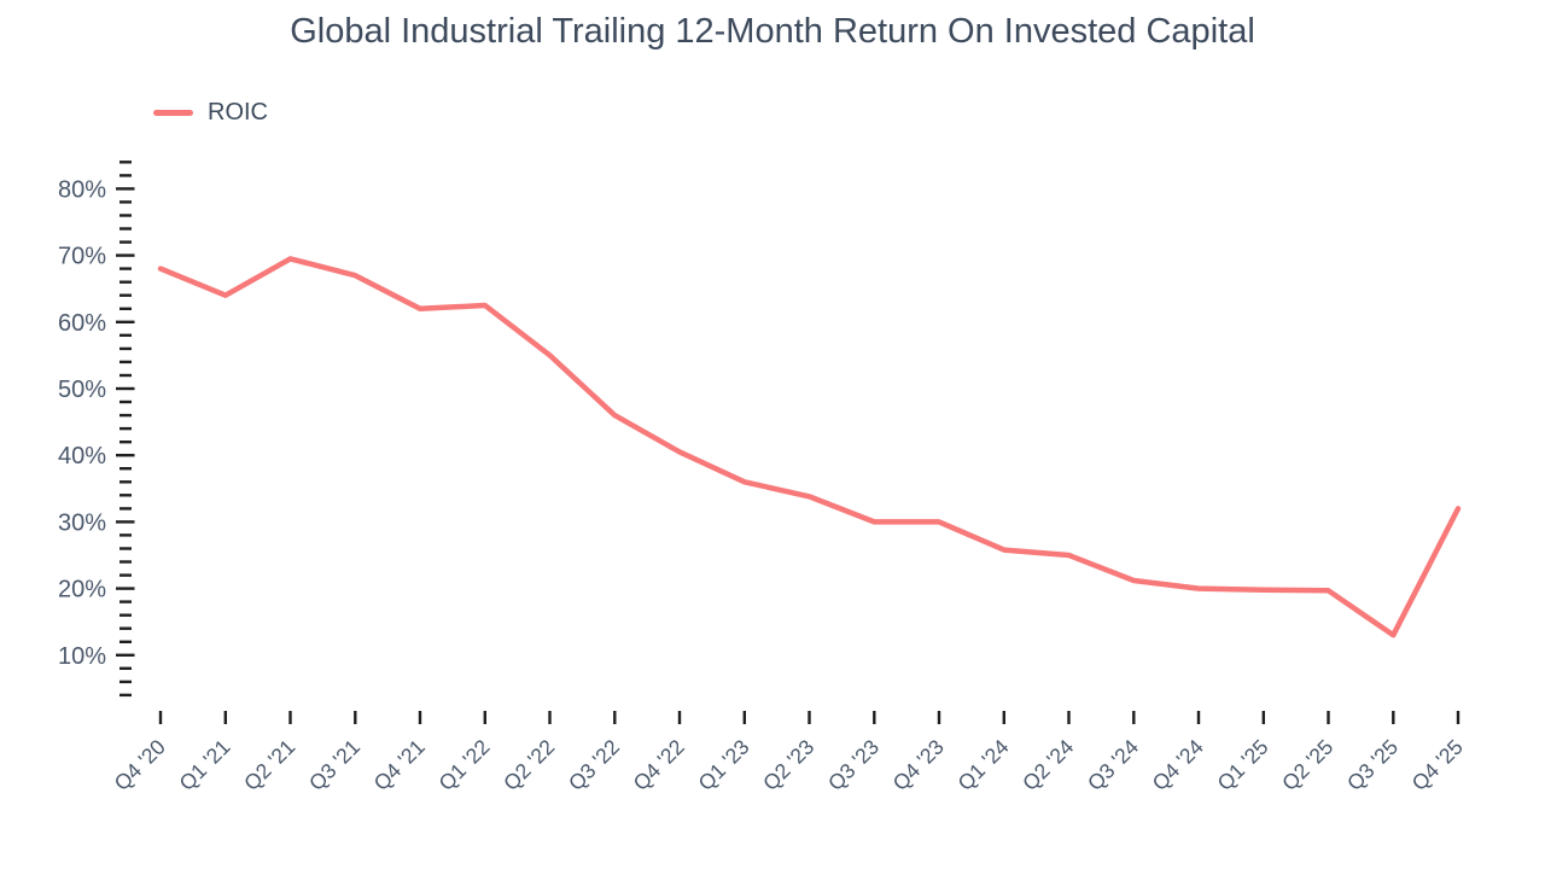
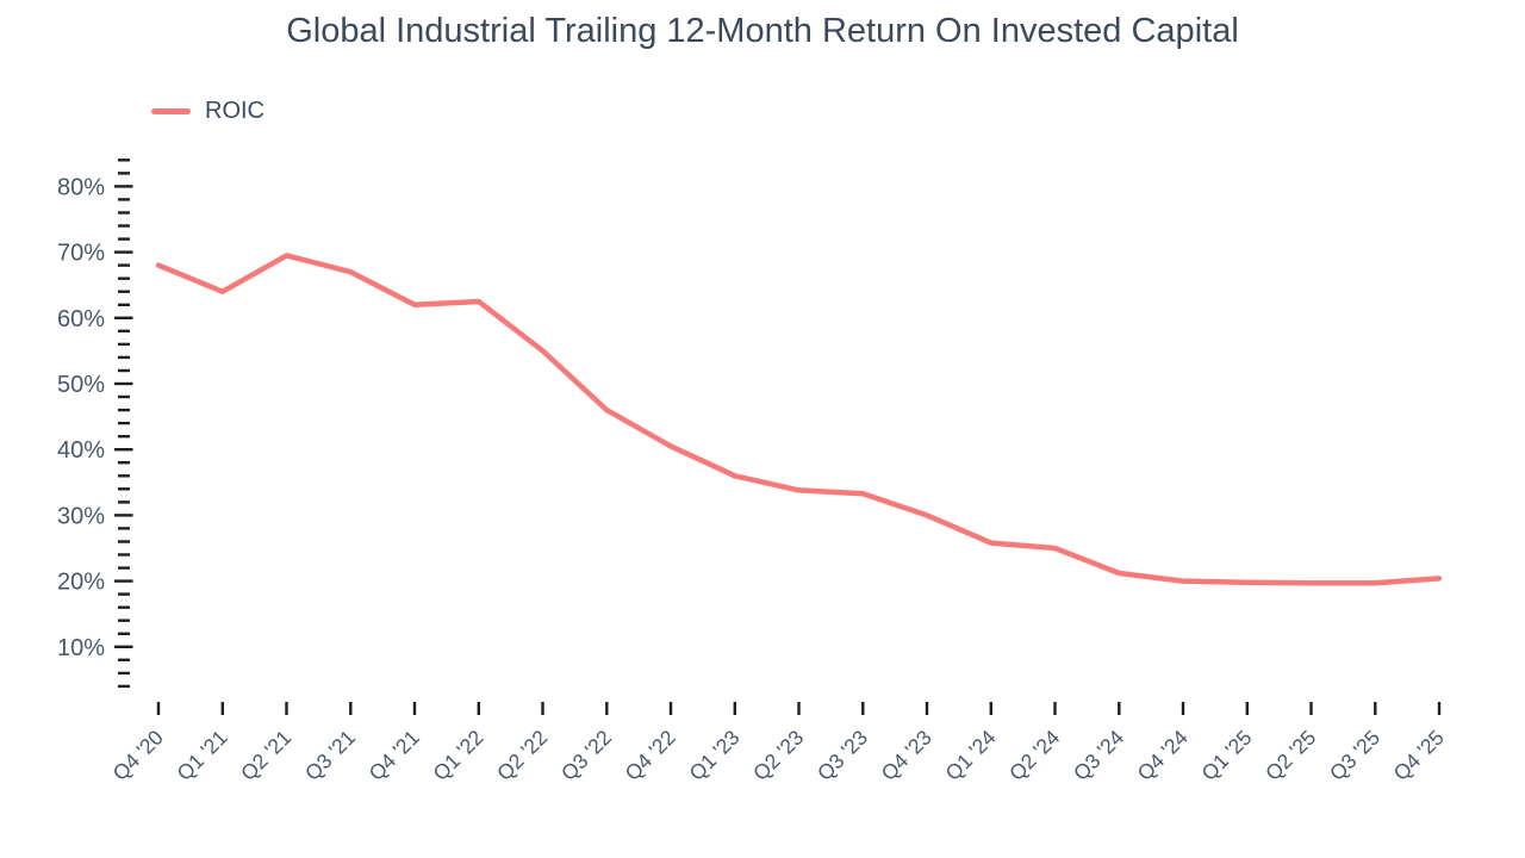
Q3 '23: 30% -> 33%
Q3 '25: 13% -> 20%
Q4 '25: 32% -> 20%
